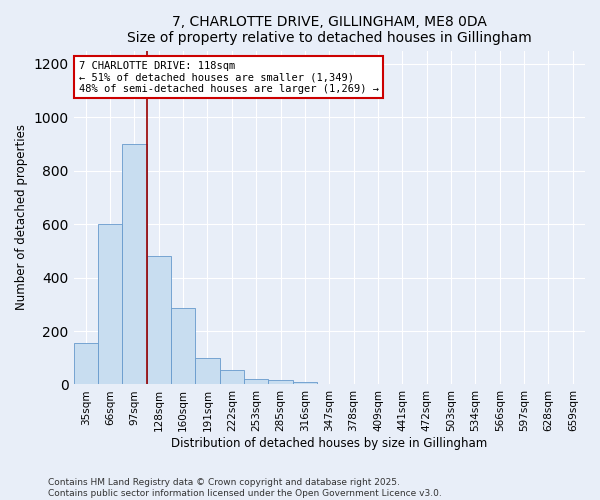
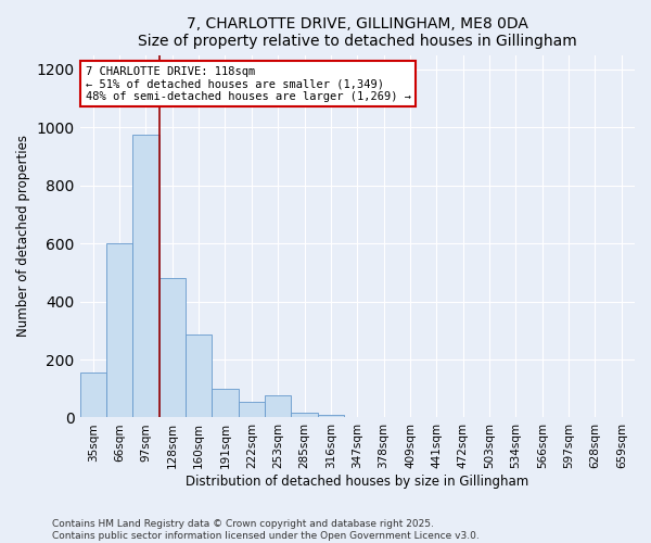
97sqm: 900 -> 975
253sqm: 20 -> 75
